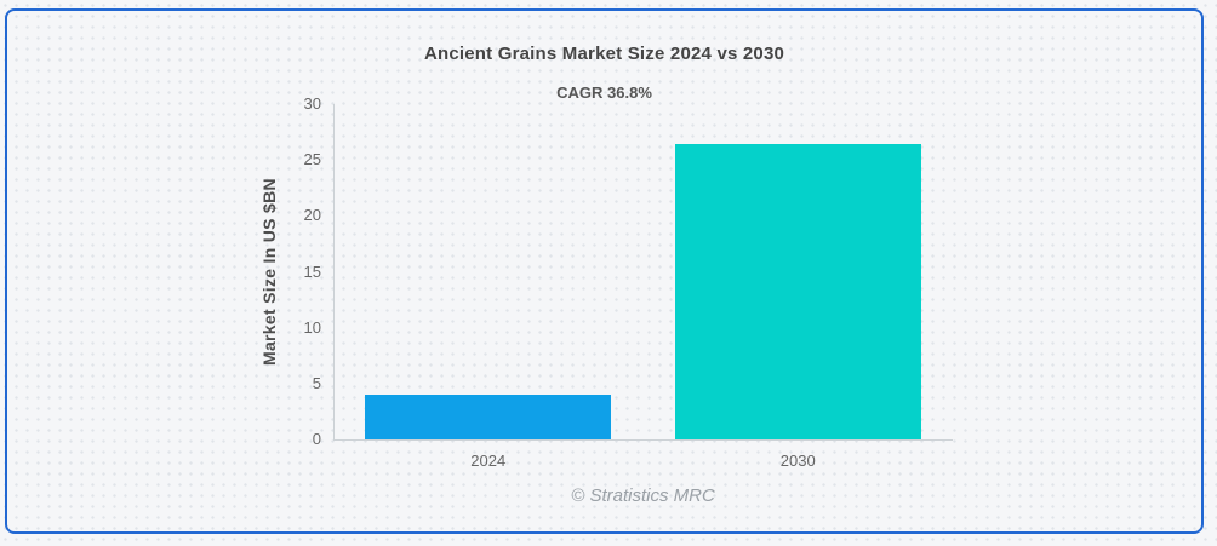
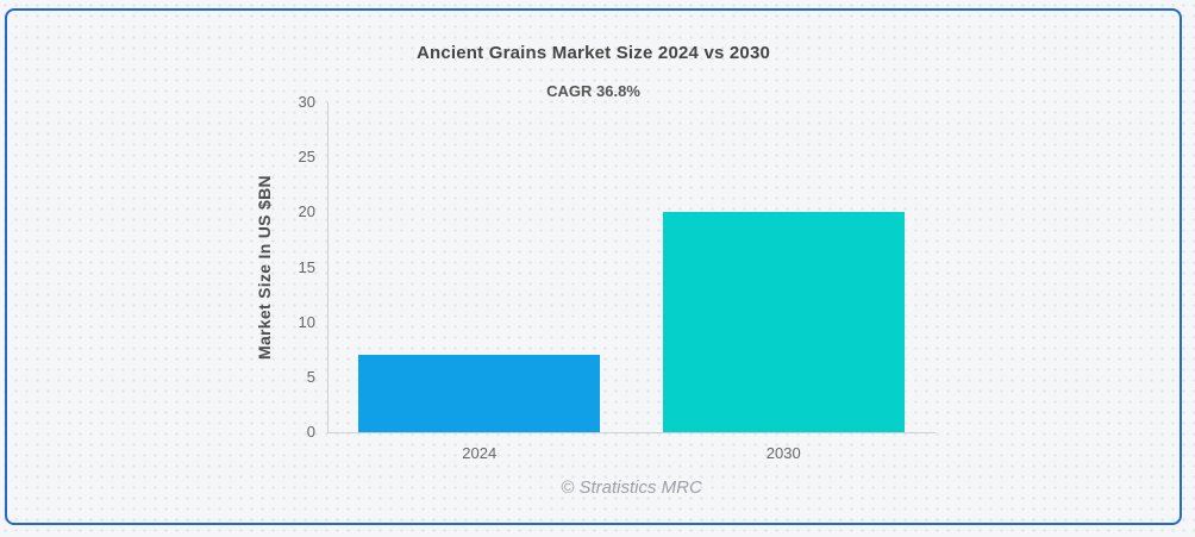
2024: 4 -> 7
2030: 26 -> 20
